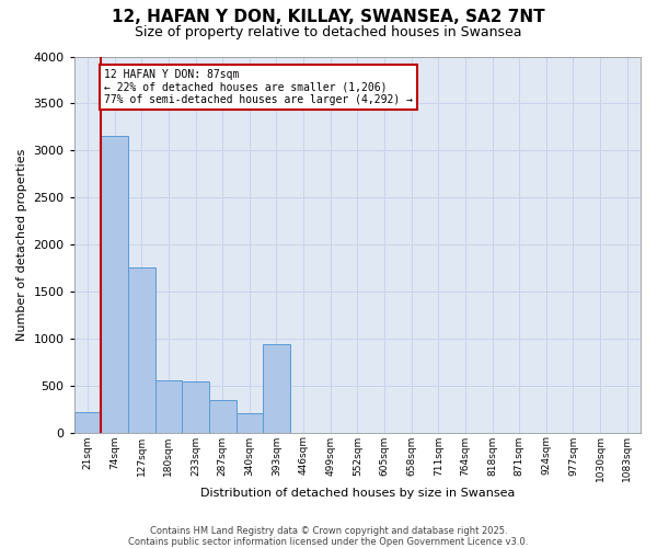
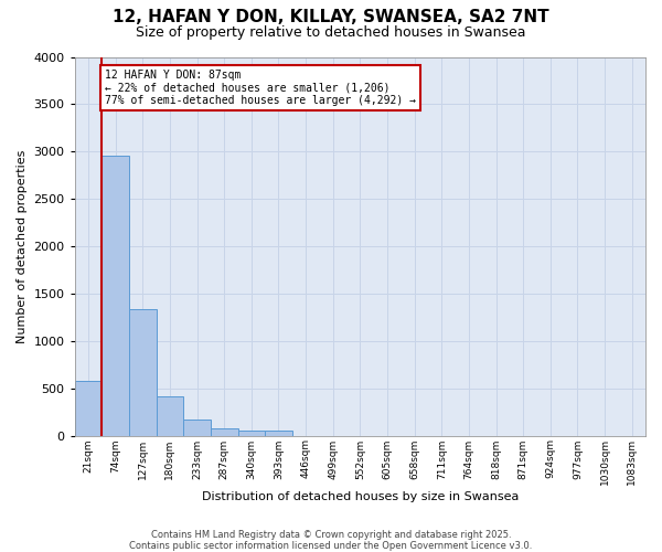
21sqm: 220 -> 580
74sqm: 3160 -> 2960
127sqm: 1760 -> 1340
180sqm: 560 -> 420
233sqm: 540 -> 170
287sqm: 340 -> 80
340sqm: 200 -> 60
393sqm: 940 -> 60
